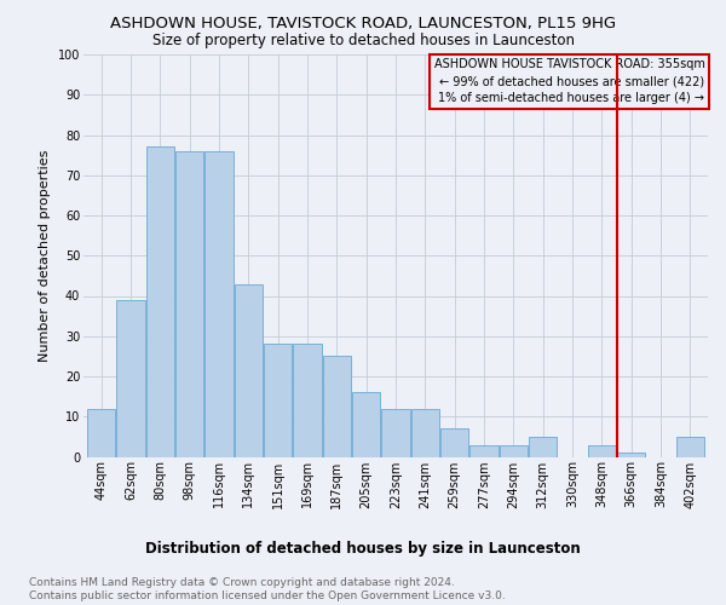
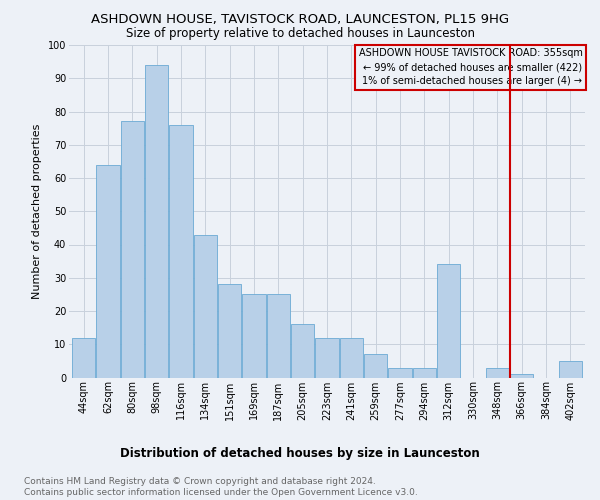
62sqm: 39 -> 64
98sqm: 76 -> 94
169sqm: 28 -> 25
312sqm: 5 -> 34
